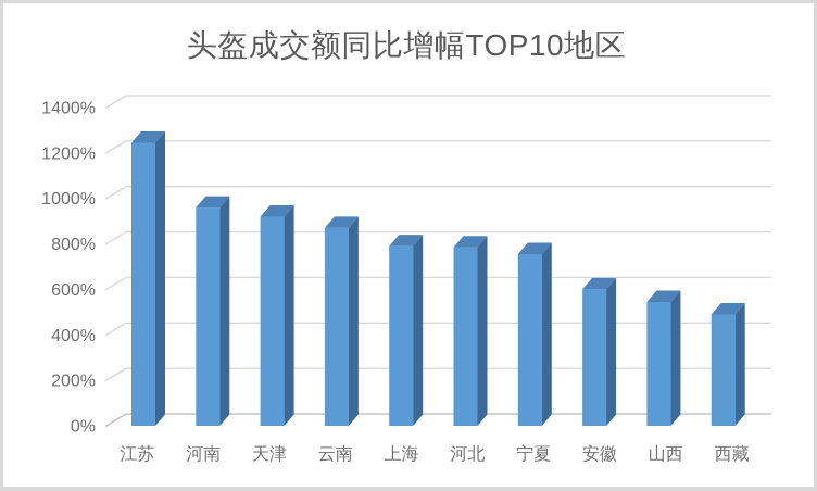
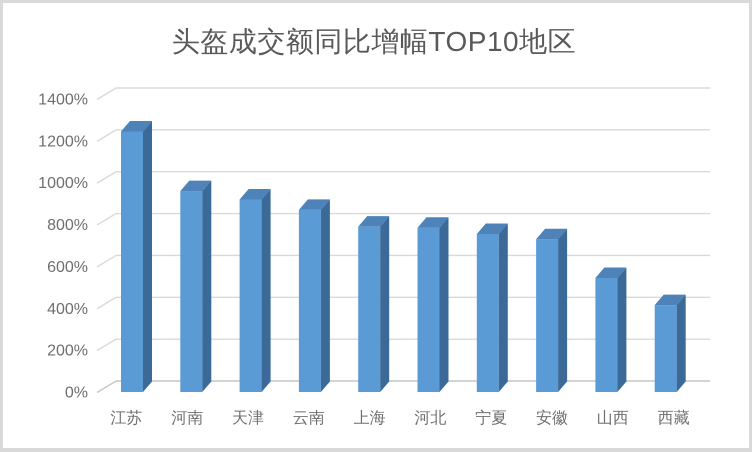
安徽: 600% -> 730%
西藏: 490% -> 420%
